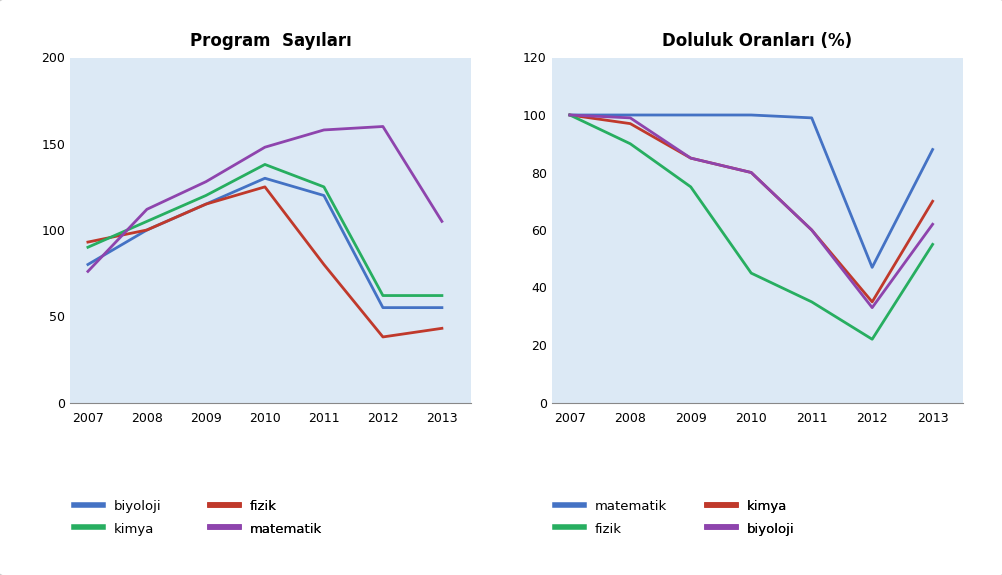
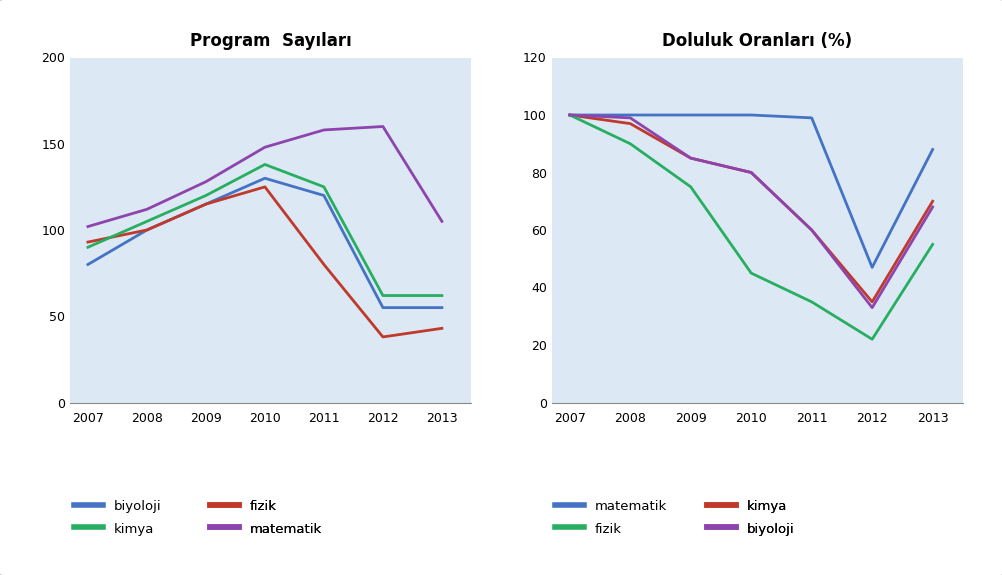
Program Sayıları/matematik/2007: 76 -> 102
Doluluk Oranları (%)/biyoloji/2013: 62 -> 68
